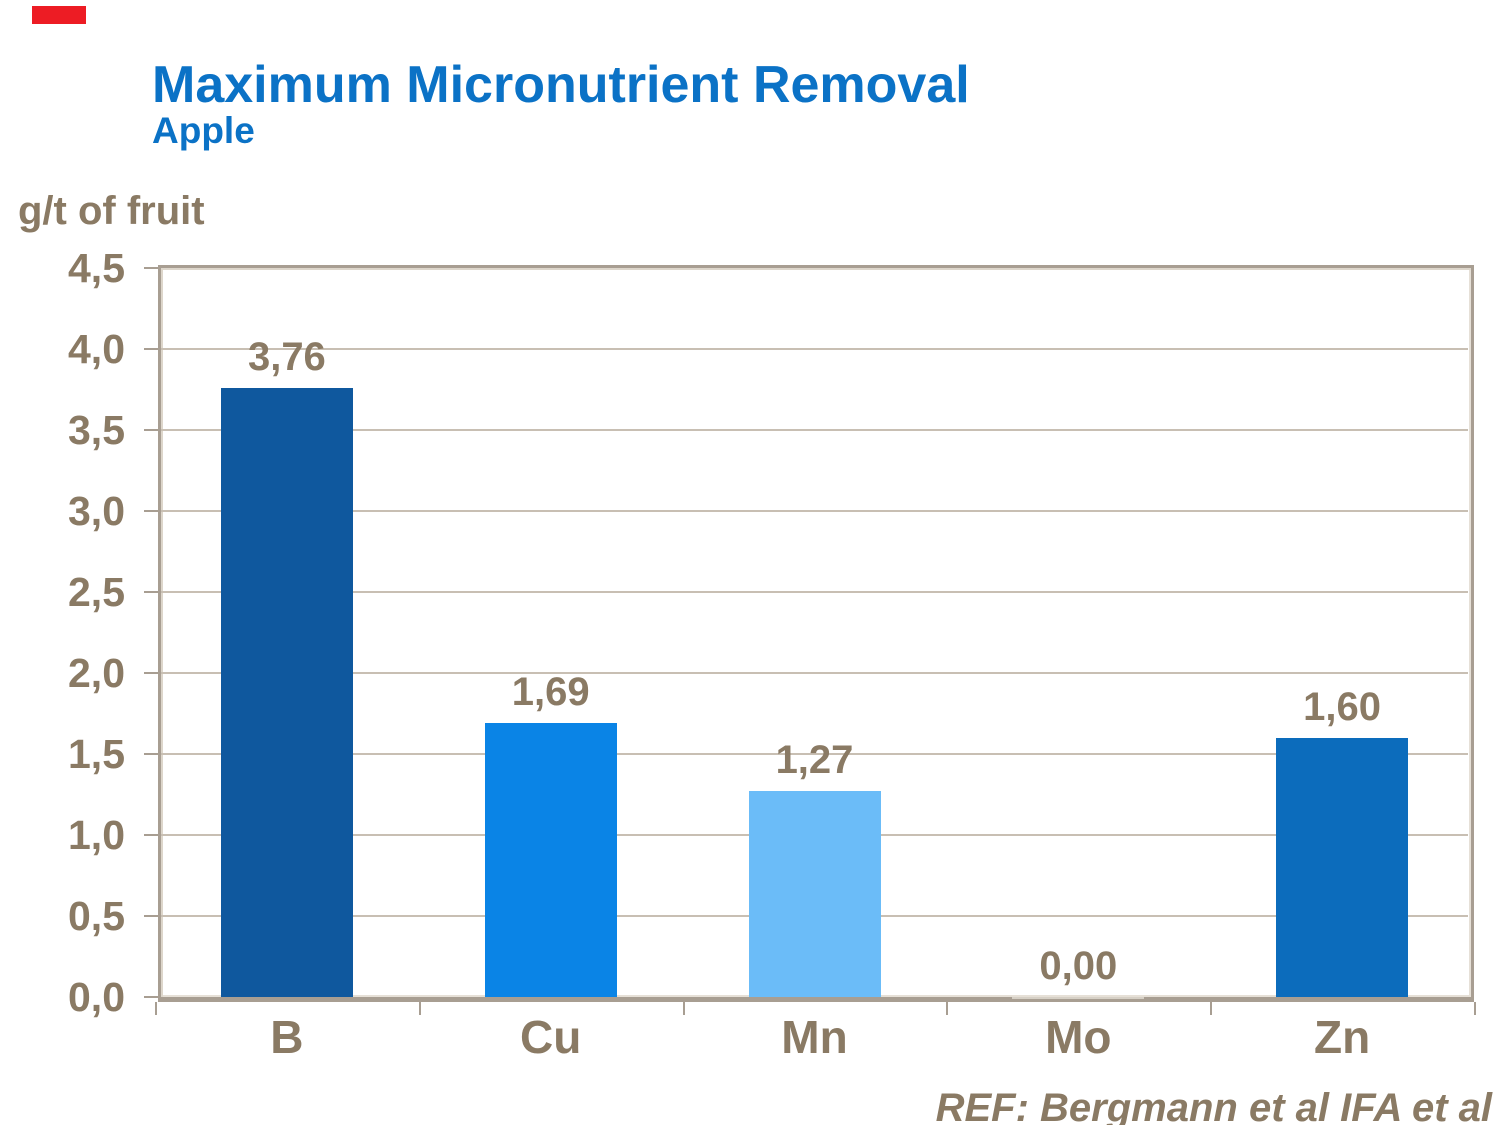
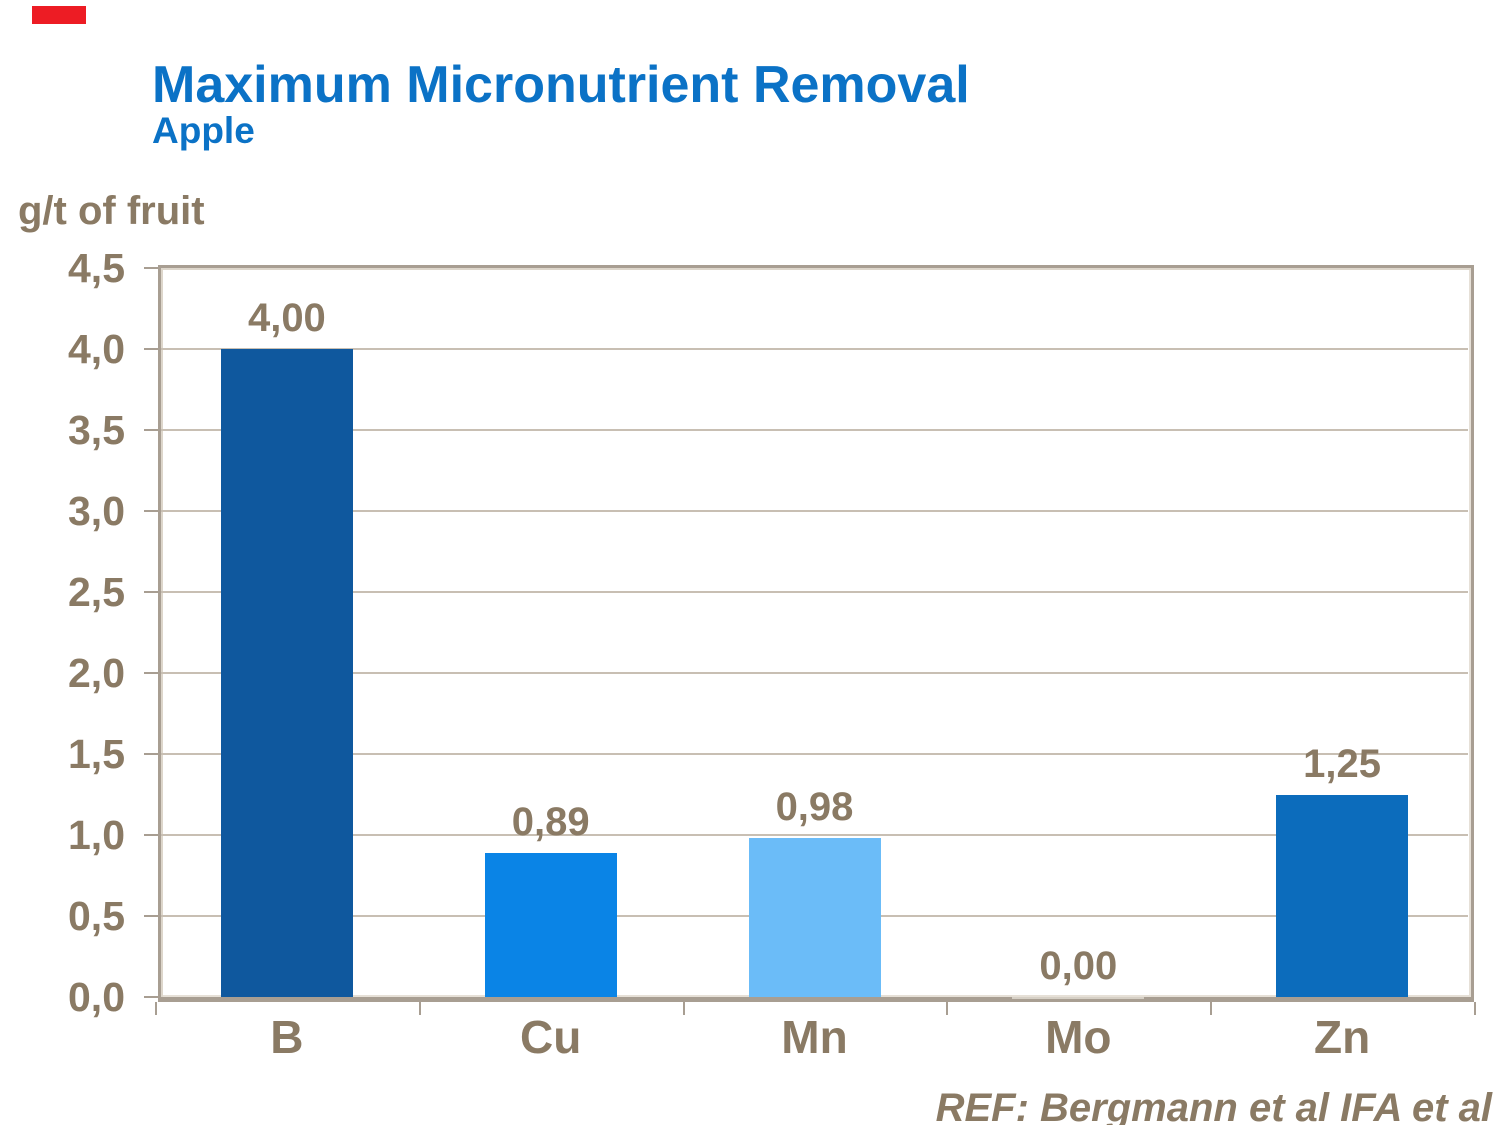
B: 3,76 -> 4,00
Cu: 1,69 -> 0,89
Mn: 1,27 -> 0,98
Zn: 1,60 -> 1,25
